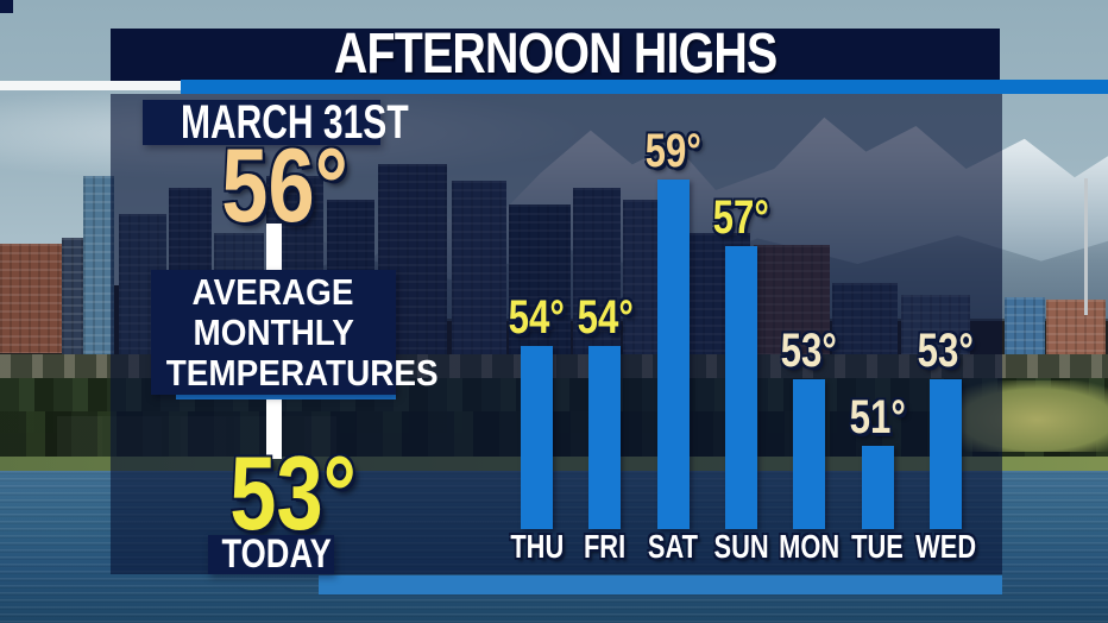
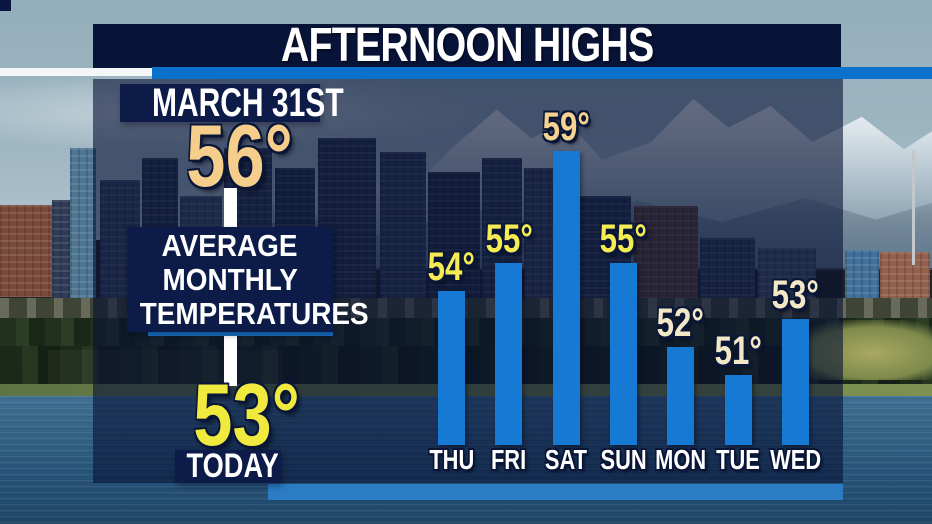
FRI: 54° -> 55°
SUN: 57° -> 55°
MON: 53° -> 52°
